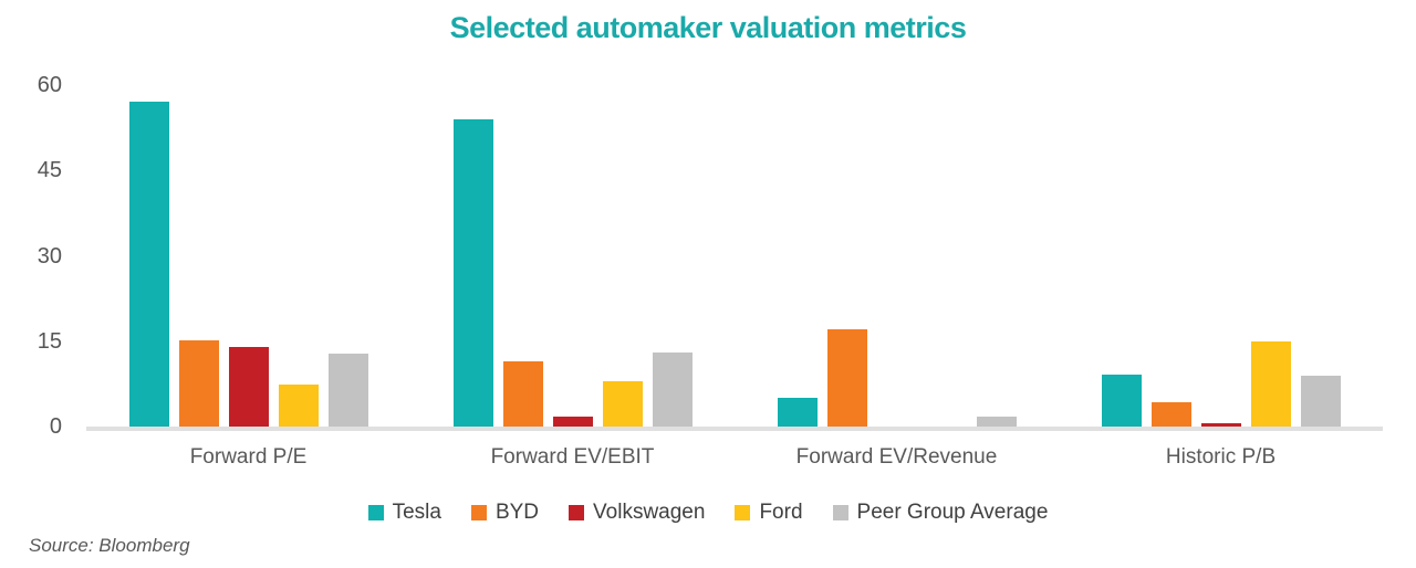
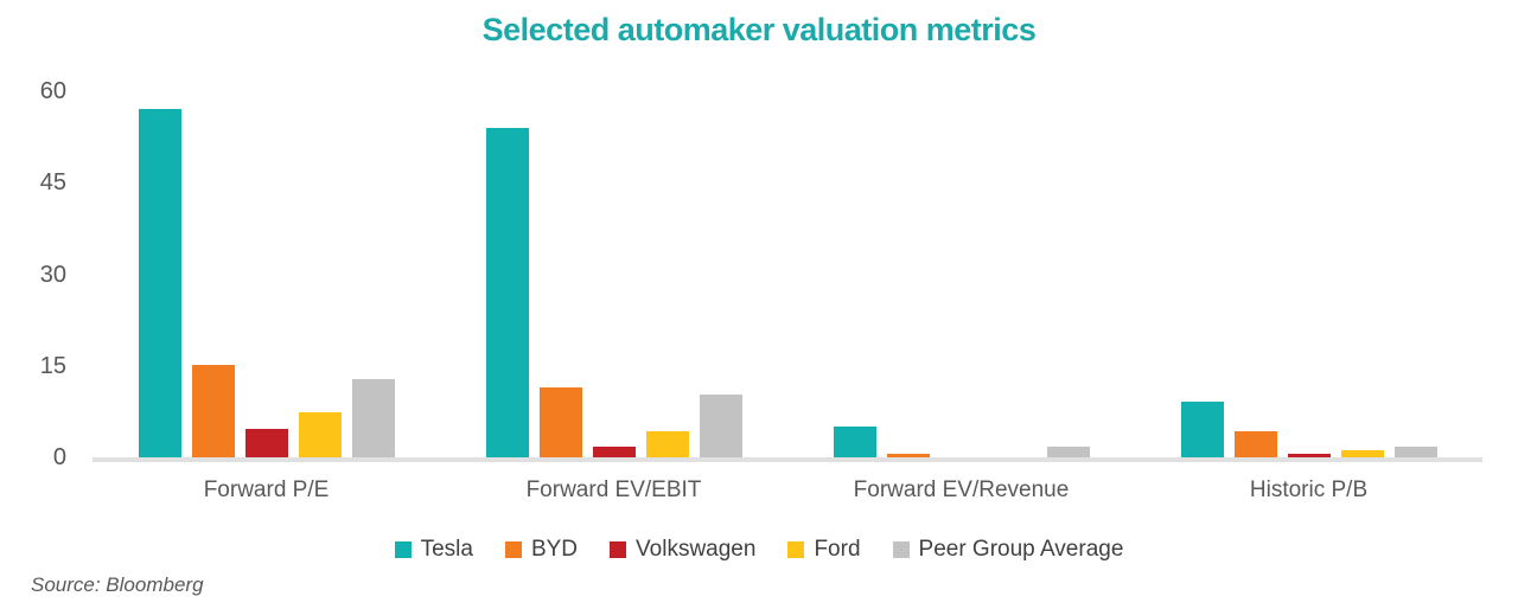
Volkswagen/Forward P/E: 14 -> 5
Ford/Forward EV/EBIT: 8 -> 4
Peer Group Average/Forward EV/EBIT: 13 -> 10
BYD/Forward EV/Revenue: 17 -> 1
Ford/Historic P/B: 15 -> 1
Peer Group Average/Historic P/B: 9 -> 2
